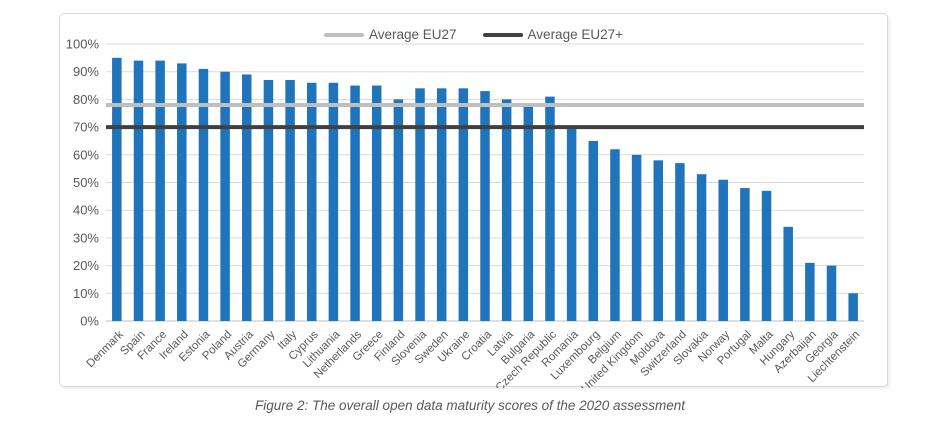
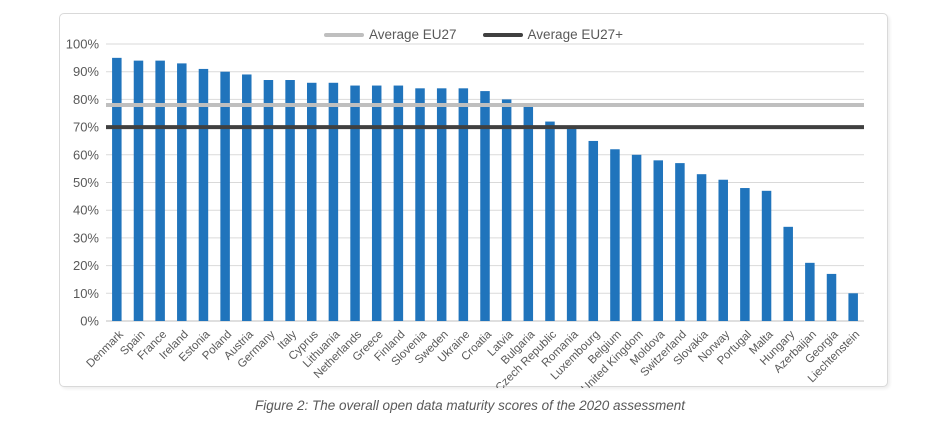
Finland: 80% -> 85%
Czech Republic: 81% -> 72%
Georgia: 20% -> 17%
